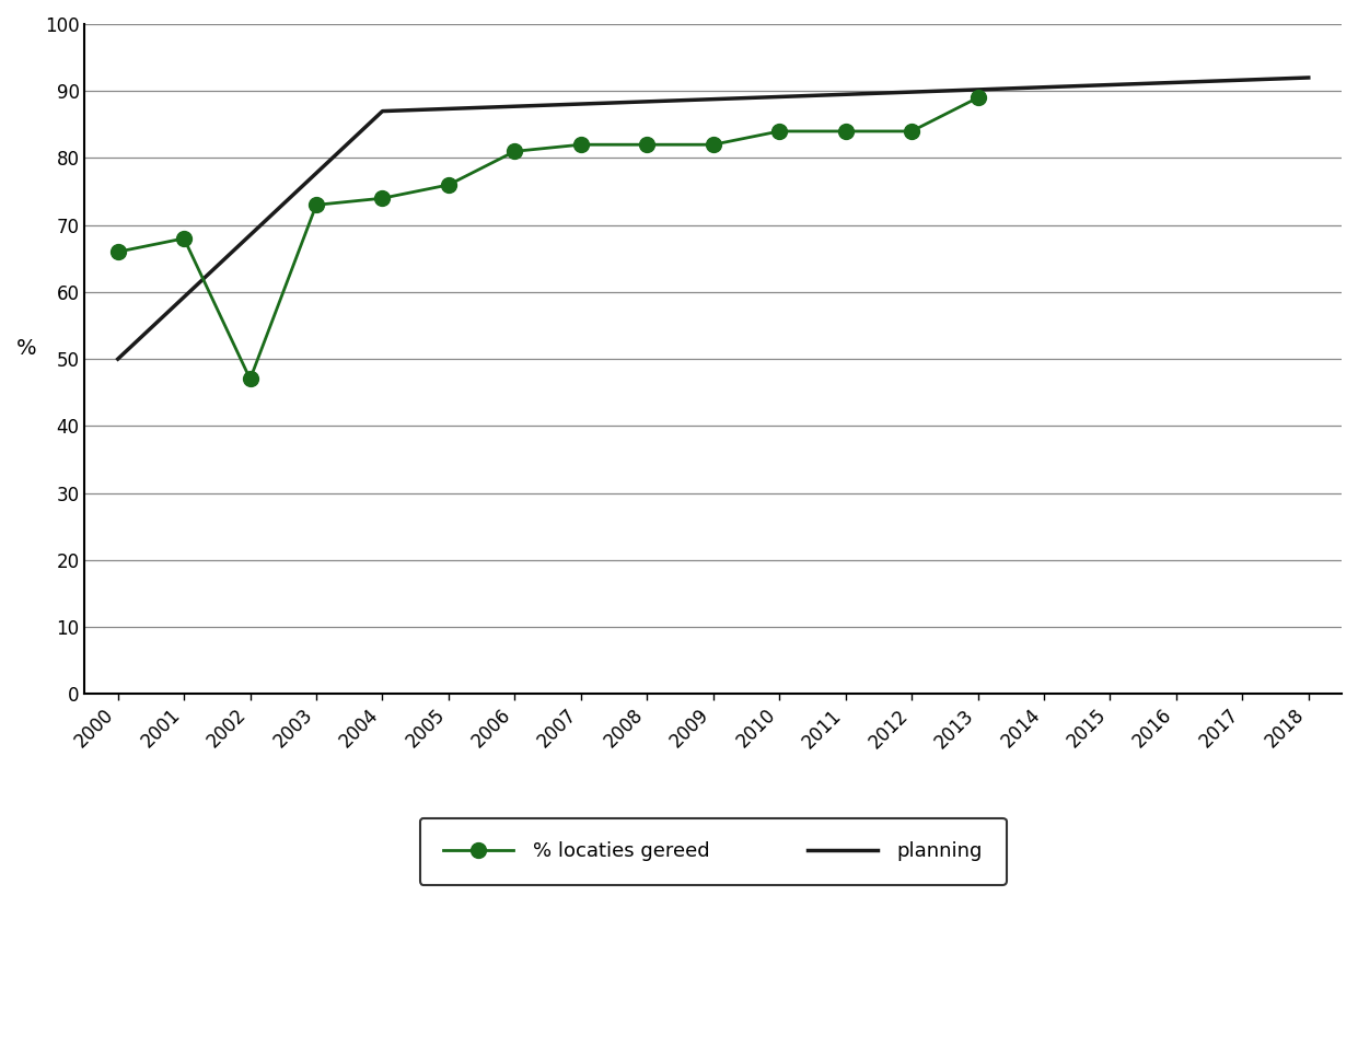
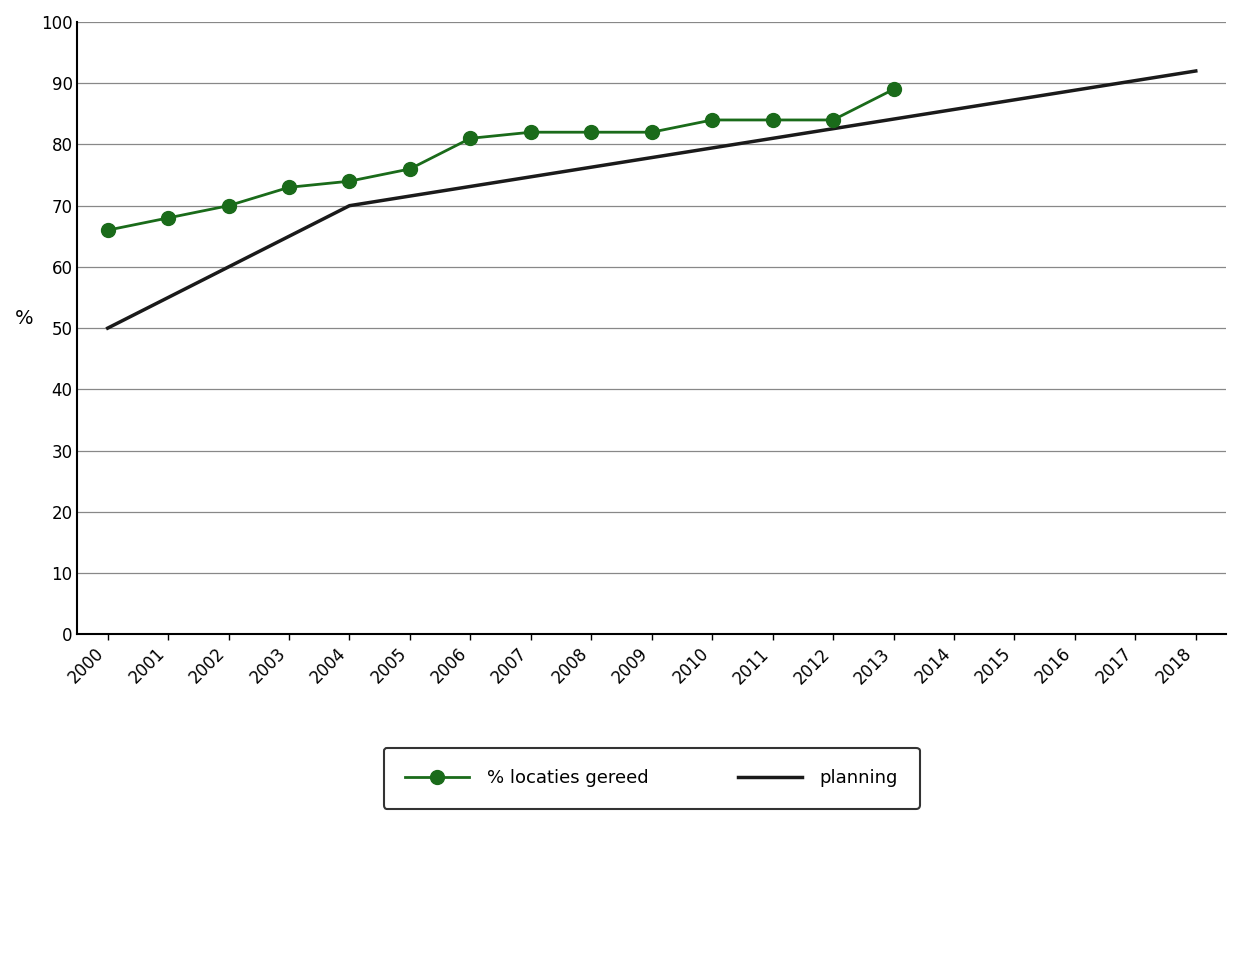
% locaties gereed/2002: 47 -> 70
planning/2004: 87 -> 70
